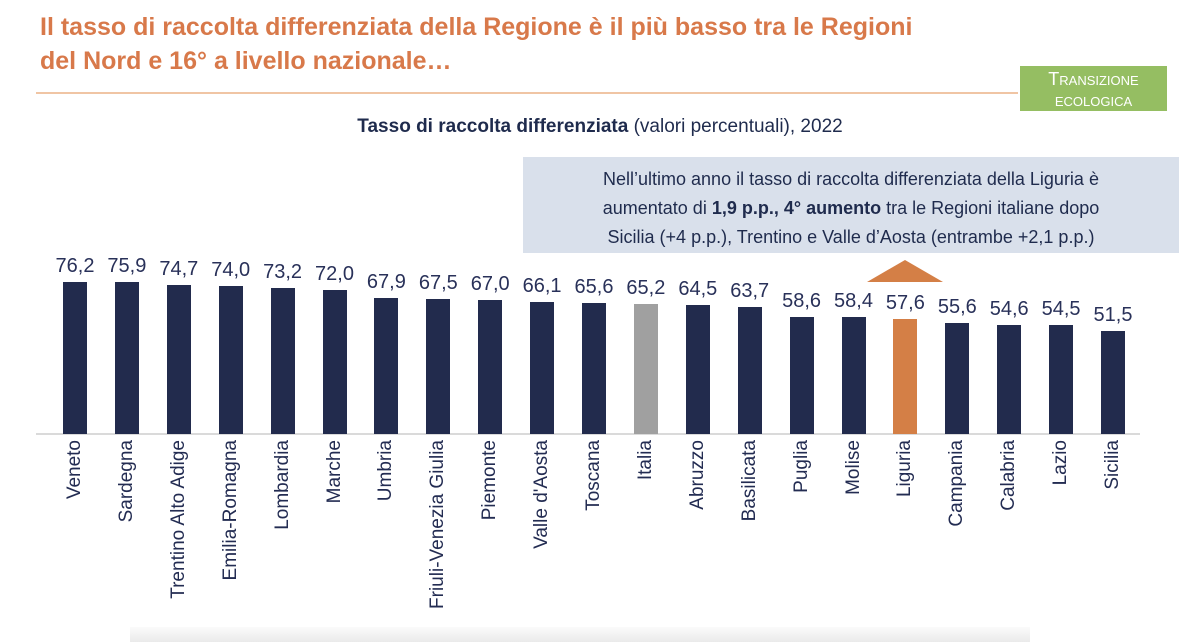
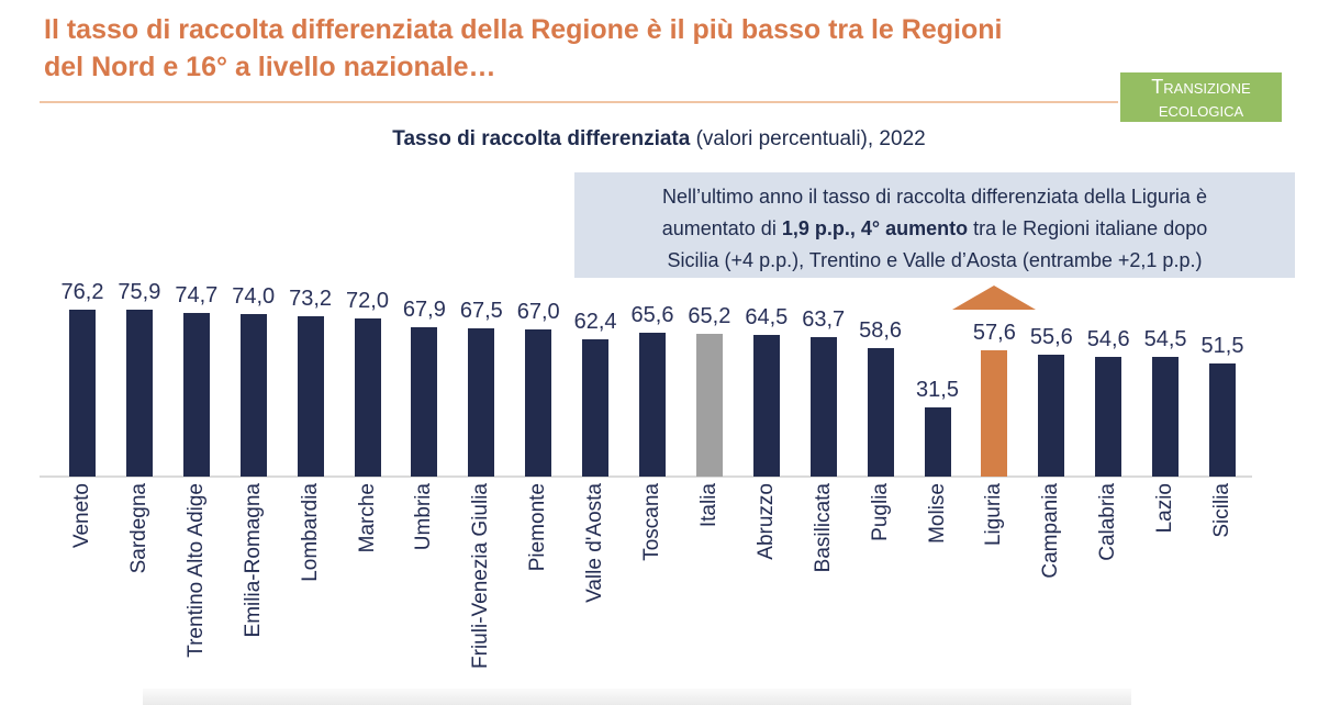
Valle d'Aosta: 66,1 -> 62,4
Molise: 58,4 -> 31,5
